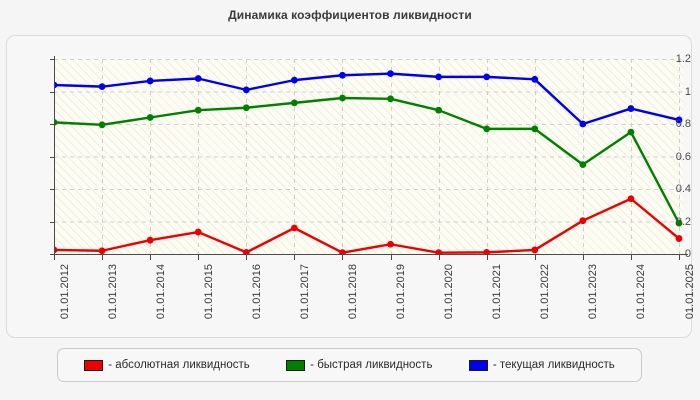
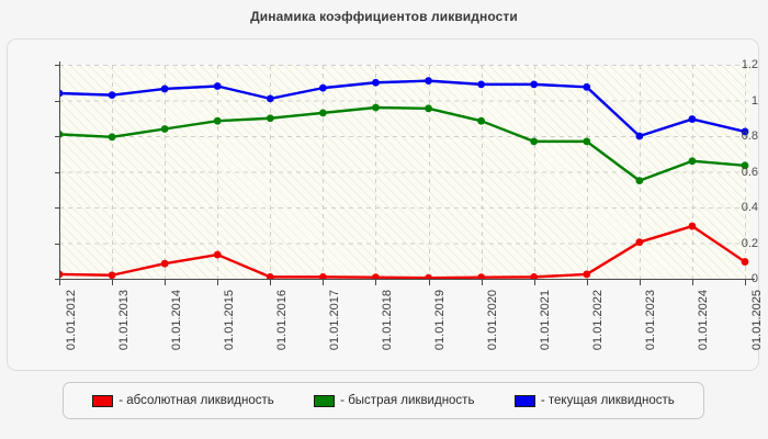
- абсолютная ликвидность/01.01.2017: 0.16 -> 0.01
- абсолютная ликвидность/01.01.2019: 0.06 -> 0.01
- абсолютная ликвидность/01.01.2024: 0.34 -> 0.29
- быстрая ликвидность/01.01.2024: 0.75 -> 0.66
- быстрая ликвидность/01.01.2025: 0.19 -> 0.64
